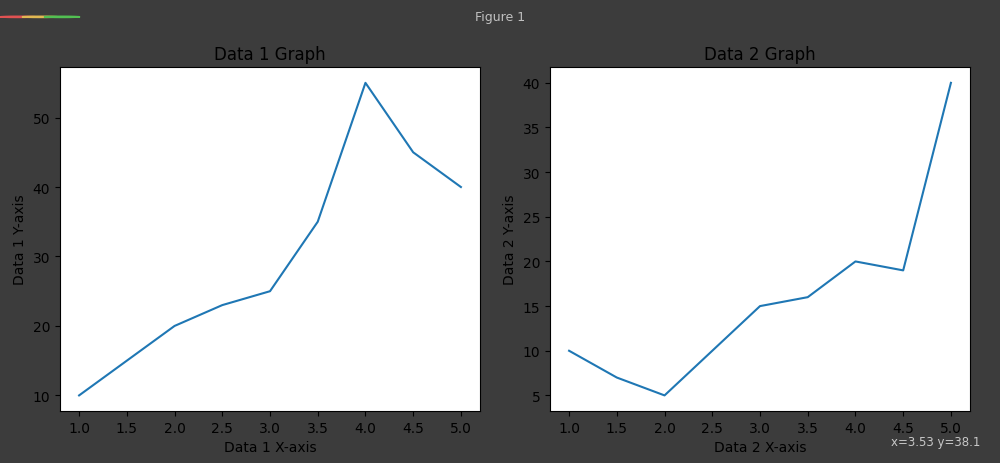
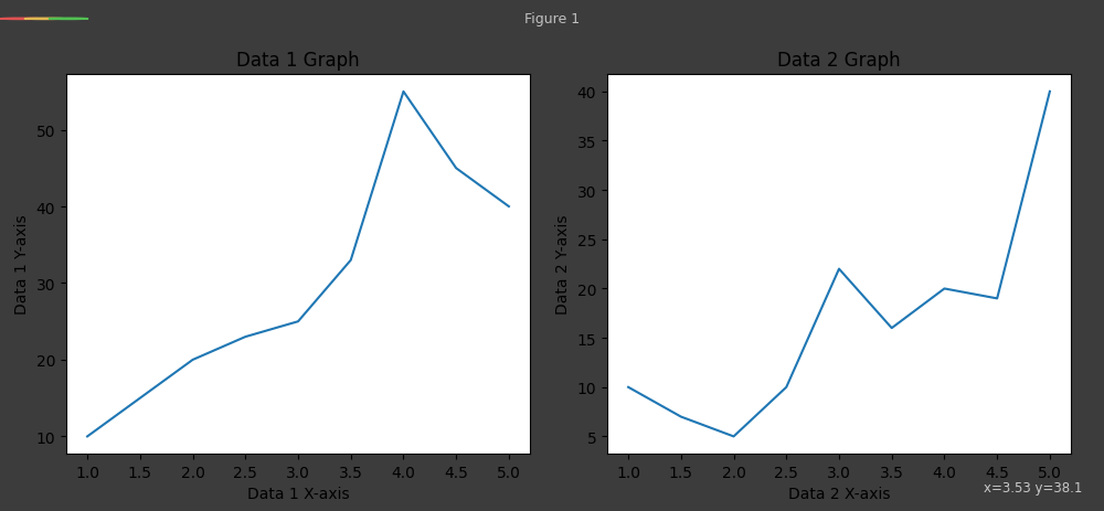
Data 1 Graph/3.5: 35 -> 33
Data 2 Graph/3.0: 15 -> 22
